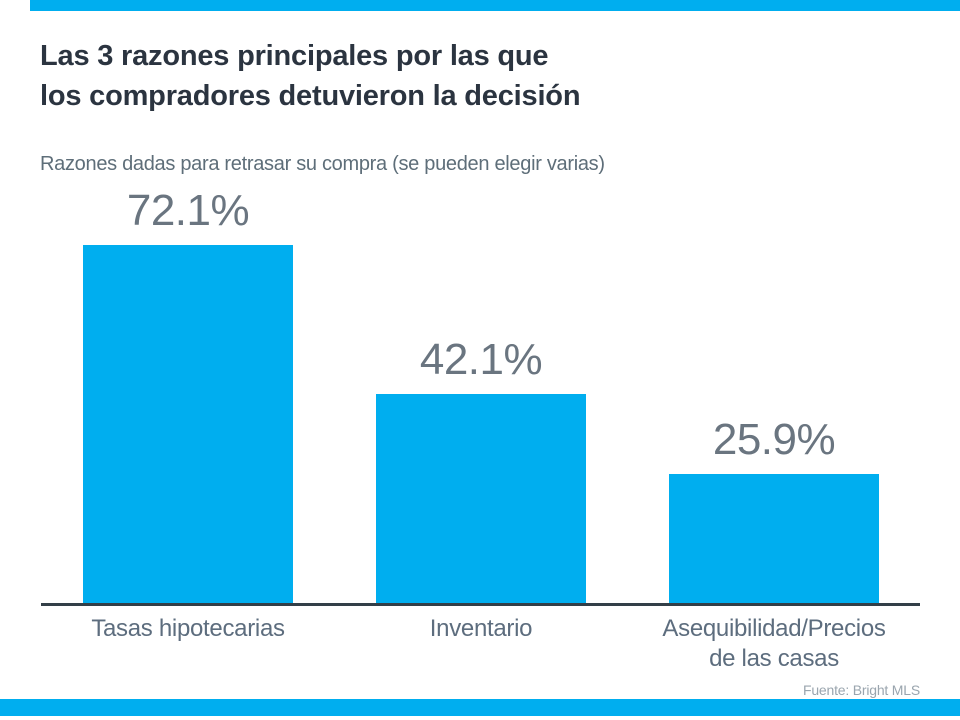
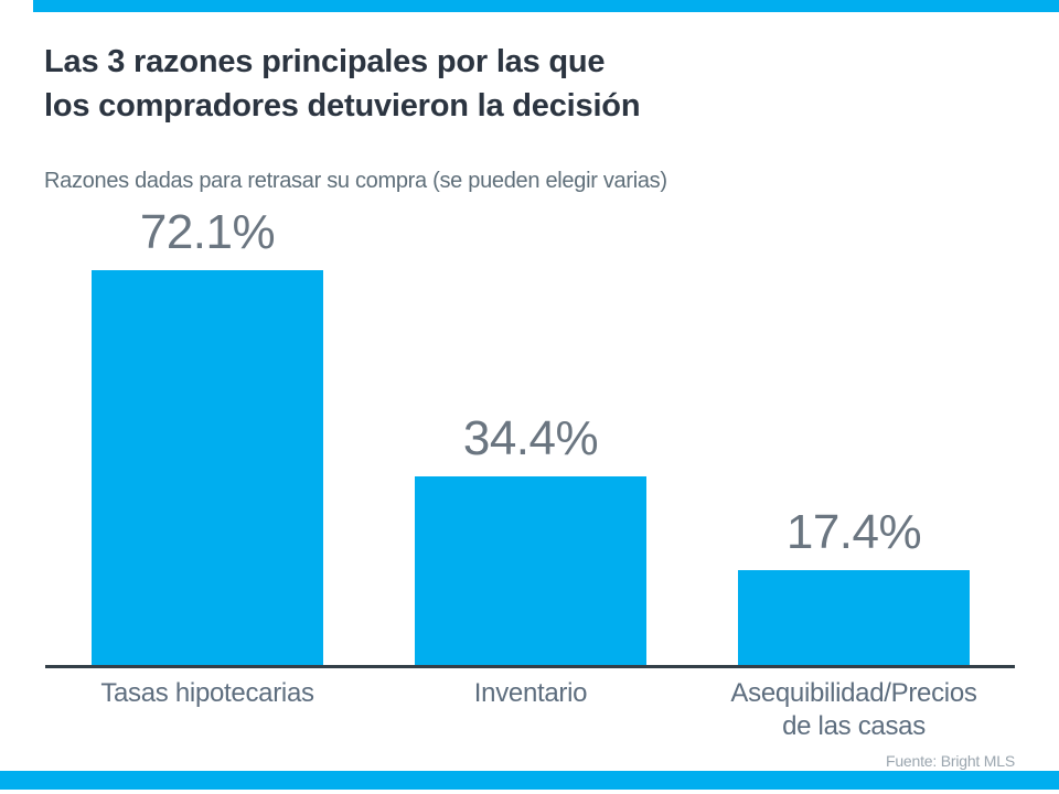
Inventario: 42.1% -> 34.4%
Asequibilidad/Precios de las casas: 25.9% -> 17.4%
